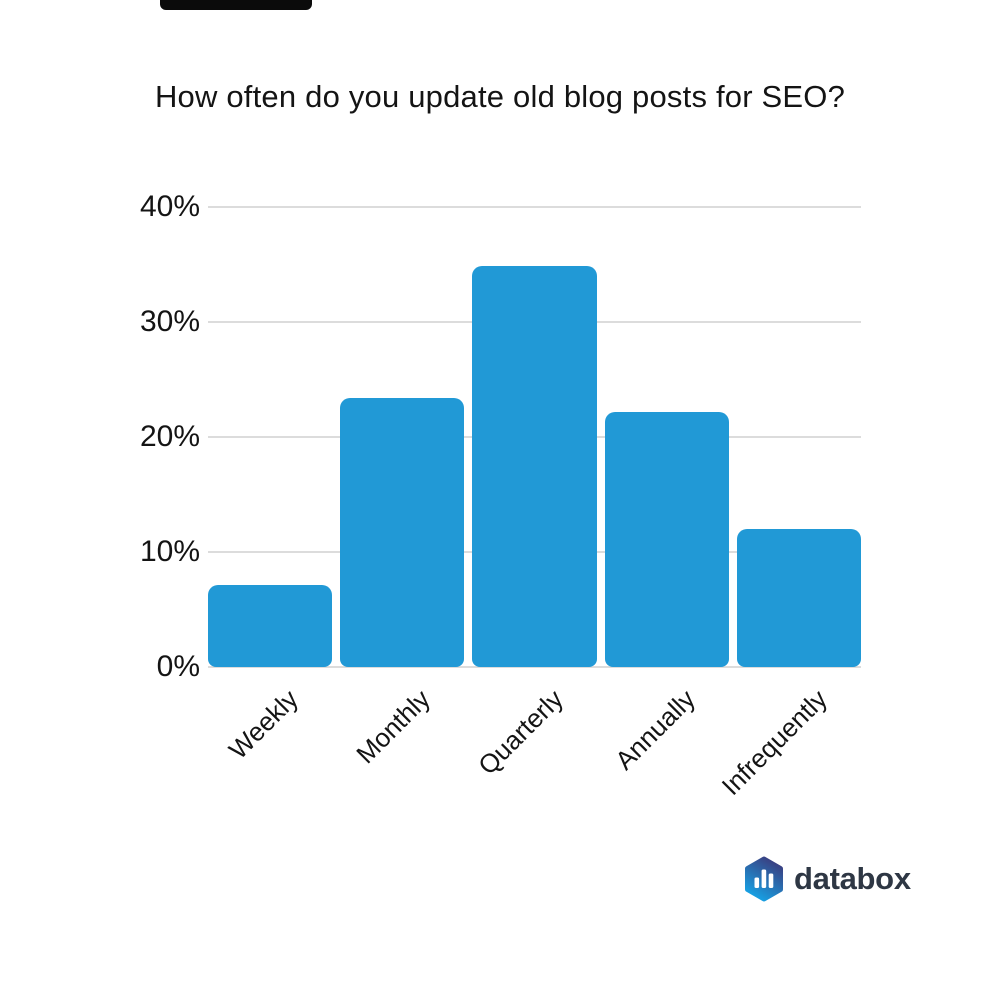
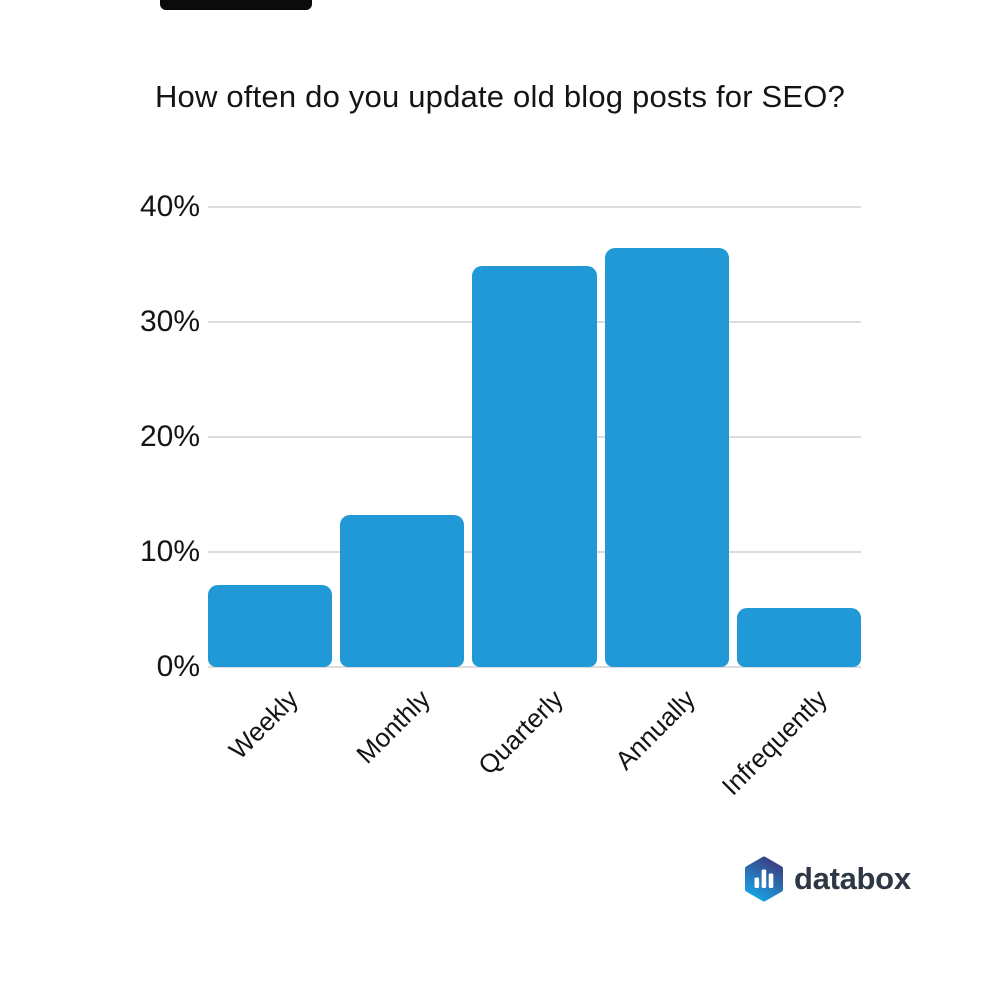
Monthly: 23.4% -> 13.2%
Annually: 22.2% -> 36.4%
Infrequently: 12.0% -> 5.1%
